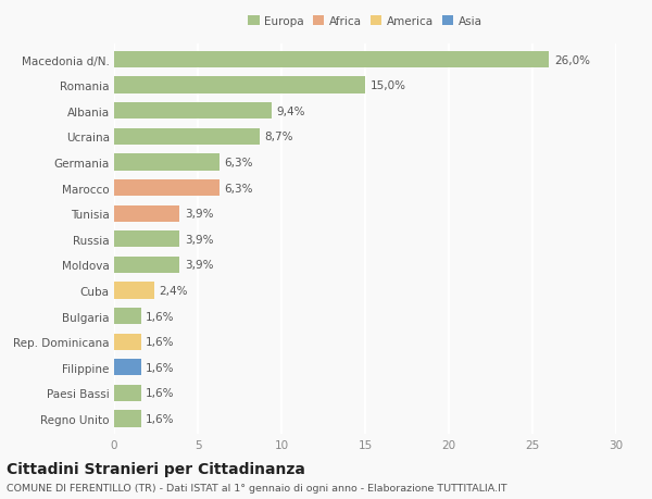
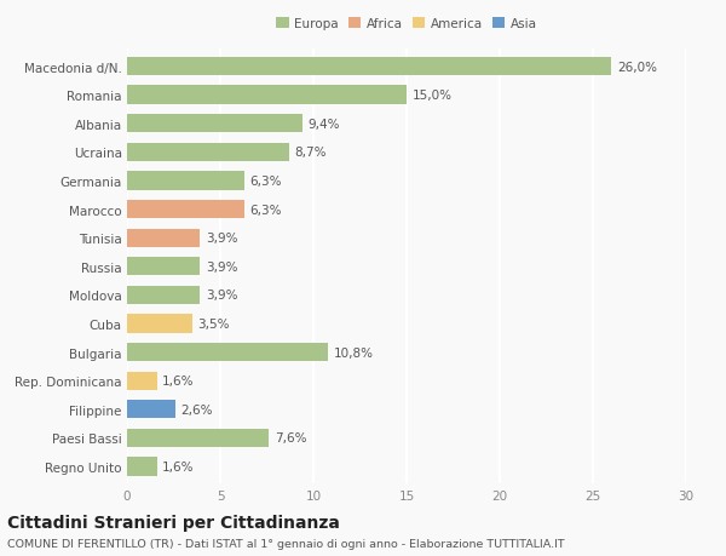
Cuba: 2,4% -> 3,5%
Bulgaria: 1,6% -> 10,8%
Filippine: 1,6% -> 2,6%
Paesi Bassi: 1,6% -> 7,6%
